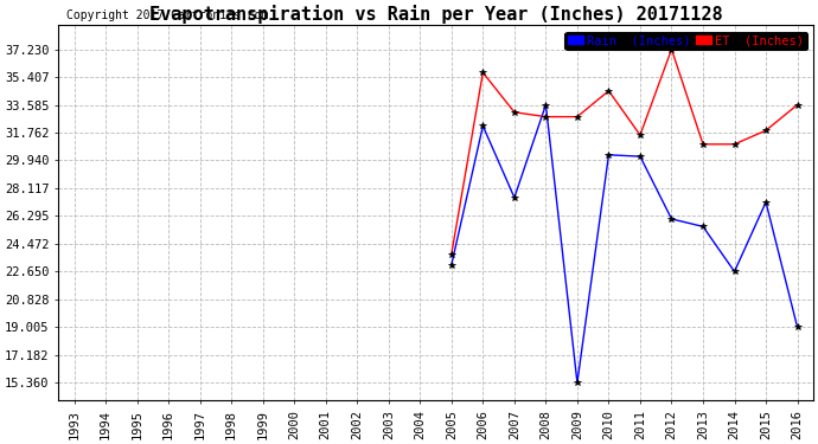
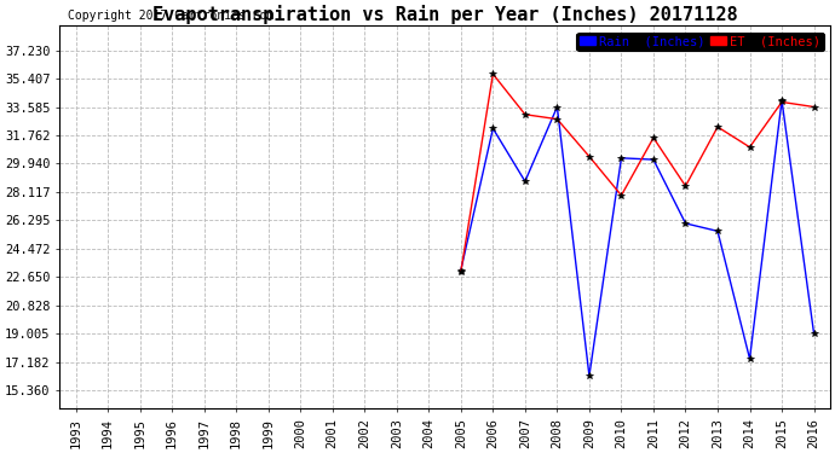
ET (Inches)/2005: 23.8 -> 23.0
Rain (Inches)/2007: 27.5 -> 28.8
Rain (Inches)/2009: 15.4 -> 16.3
ET (Inches)/2009: 32.8 -> 30.4
ET (Inches)/2010: 34.5 -> 27.9
ET (Inches)/2012: 37.2 -> 28.5
ET (Inches)/2013: 31.0 -> 32.3
Rain (Inches)/2014: 22.6 -> 17.4
Rain (Inches)/2015: 27.2 -> 34.0
ET (Inches)/2015: 31.9 -> 33.9
